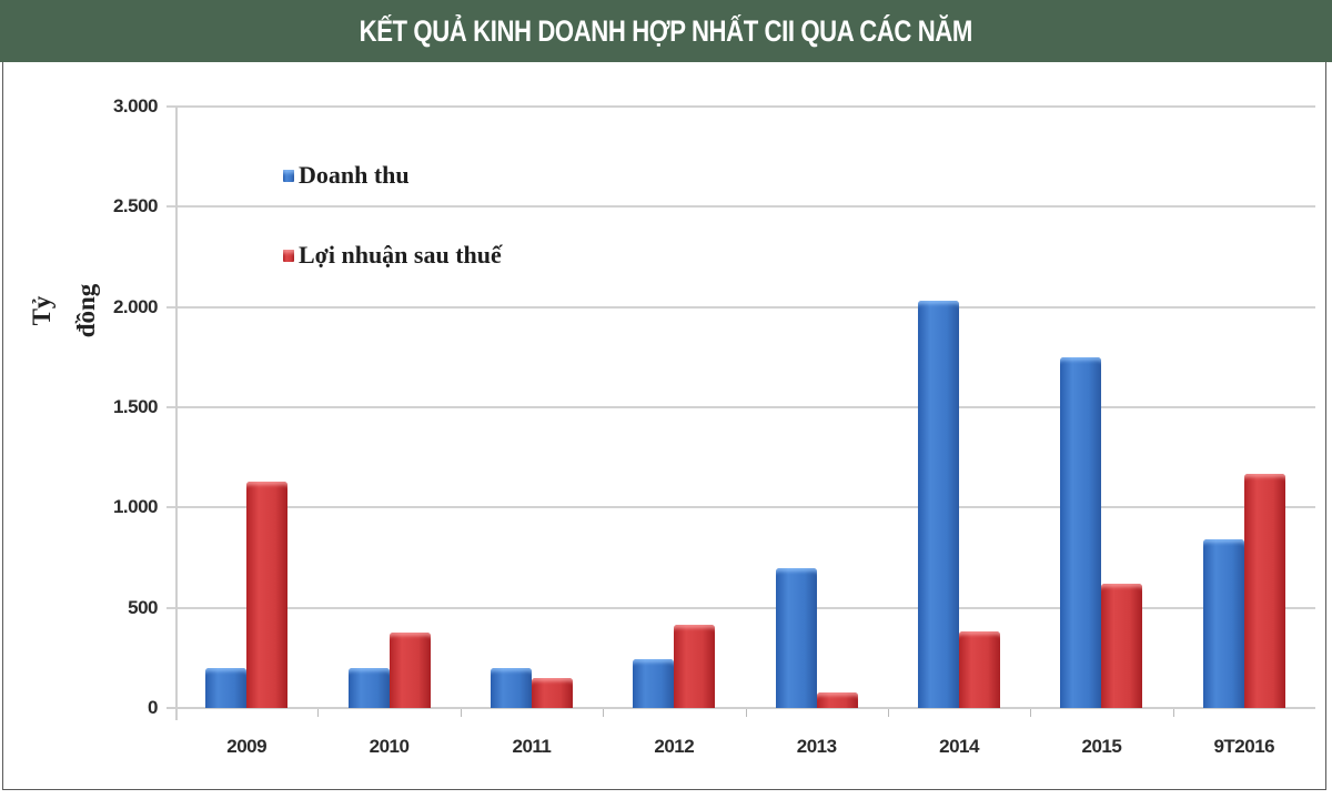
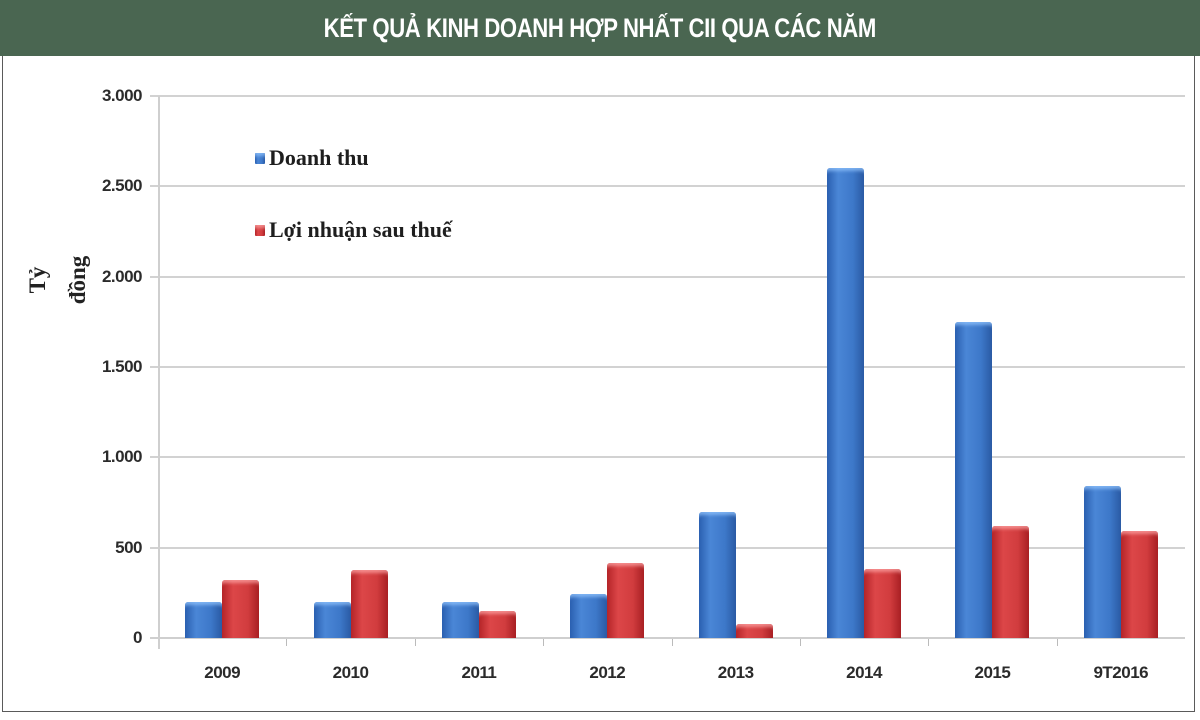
Lợi nhuận sau thuế/2009: 1130 -> 320
Doanh thu/2014: 2030 -> 2600
Lợi nhuận sau thuế/9T2016: 1170 -> 600
